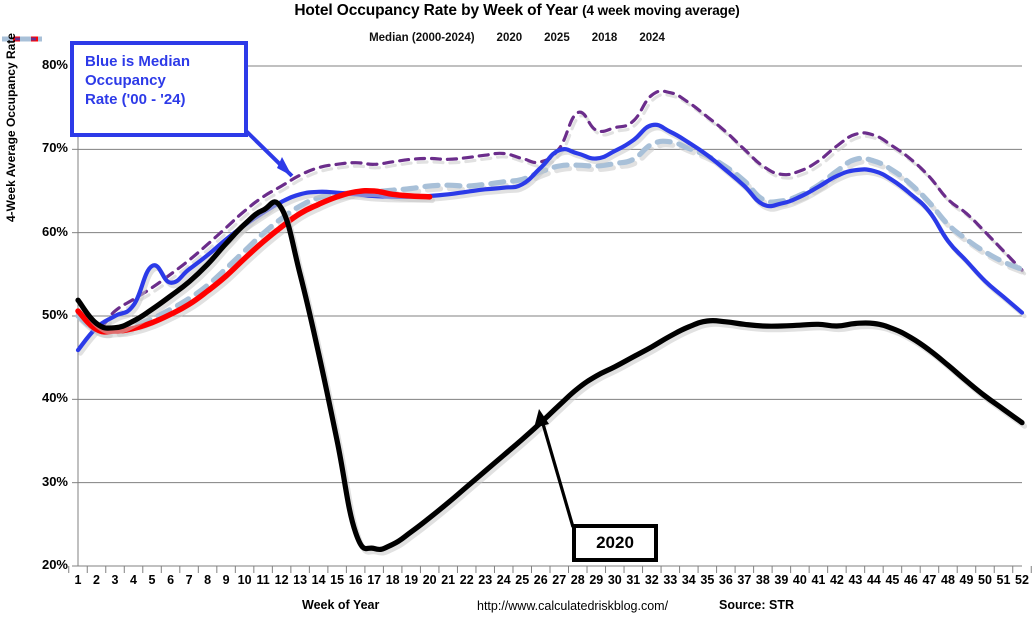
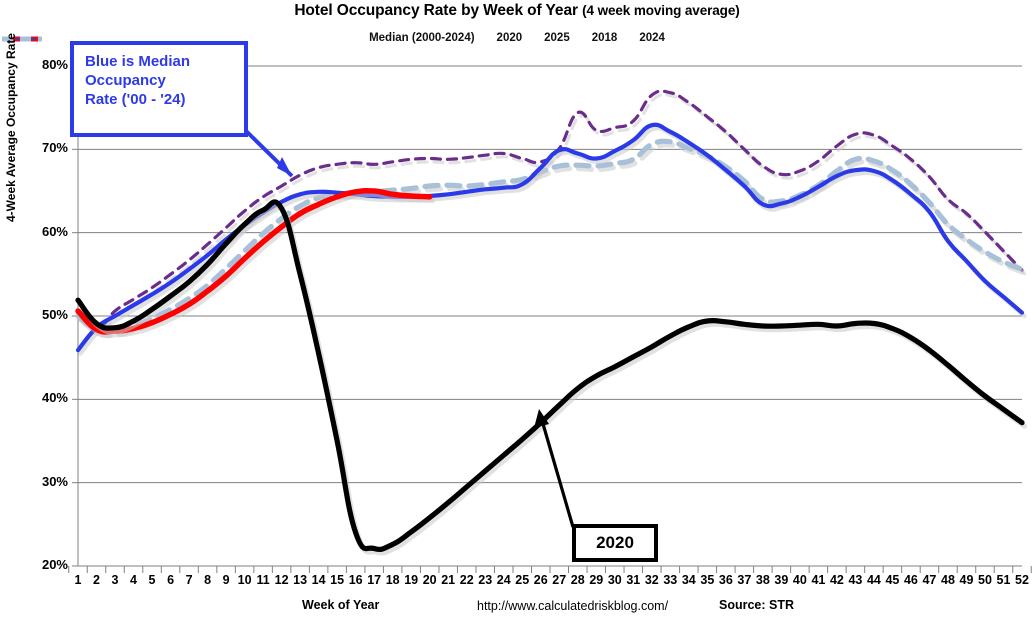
Median (2000-2024)/5: 56% -> 53%
